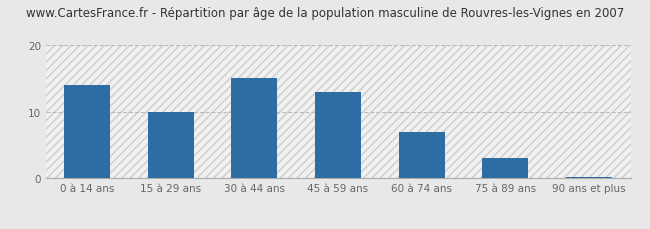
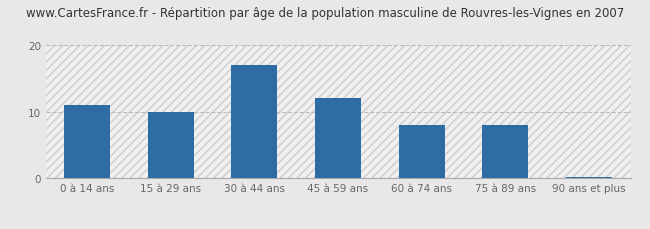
0 à 14 ans: 14.0 -> 11.0
30 à 44 ans: 15.0 -> 17.0
45 à 59 ans: 13.0 -> 12.0
60 à 74 ans: 7.0 -> 8.0
75 à 89 ans: 3.0 -> 8.0
